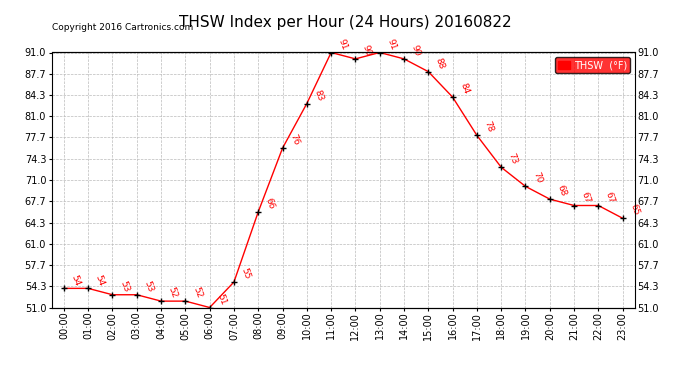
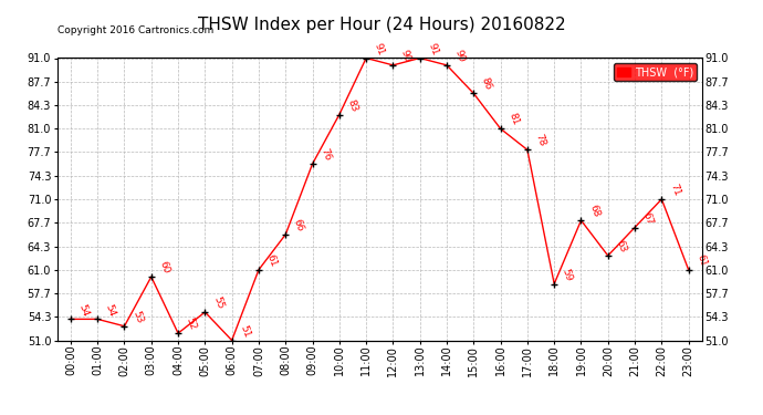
03:00: 53 -> 60
05:00: 52 -> 55
07:00: 55 -> 61
15:00: 88 -> 86
16:00: 84 -> 81
18:00: 73 -> 59
19:00: 70 -> 68
20:00: 68 -> 63
22:00: 67 -> 71
23:00: 65 -> 61
